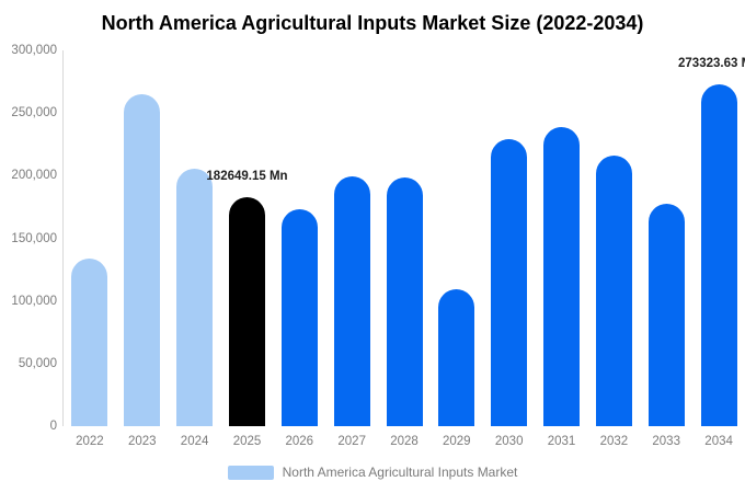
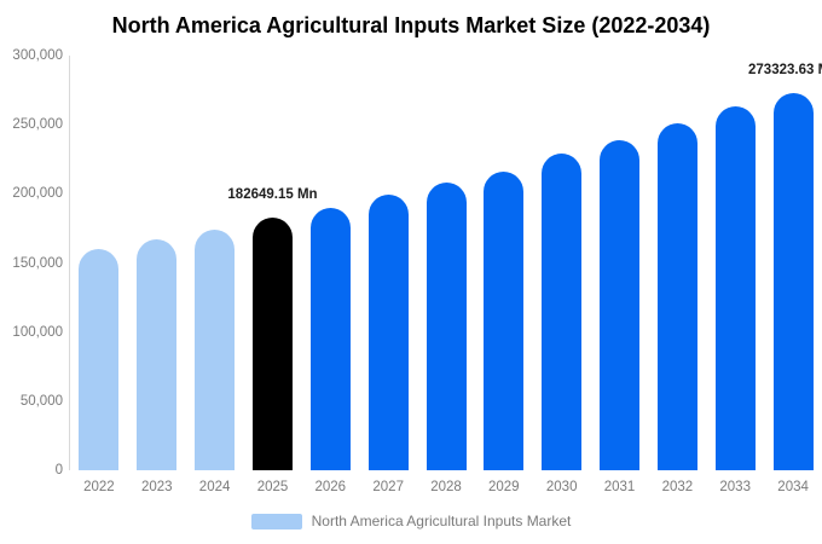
2022: 134000 -> 160000
2023: 265000 -> 167000
2024: 206000 -> 174000
2026: 173000 -> 190000
2028: 199000 -> 209000
2029: 109000 -> 216000
2032: 216000 -> 251000
2033: 178000 -> 263000
